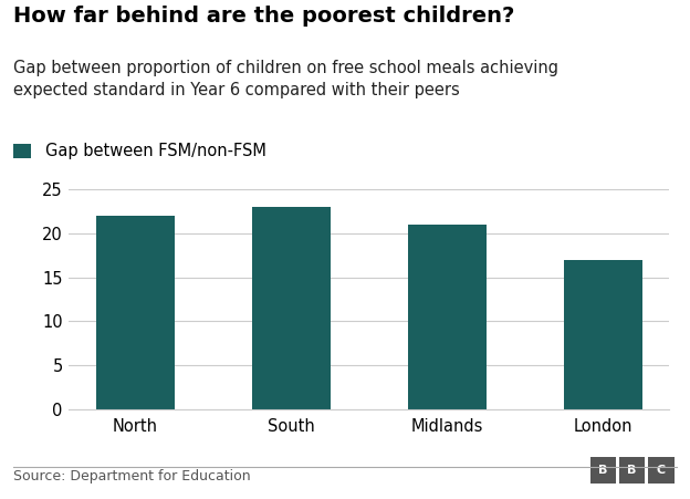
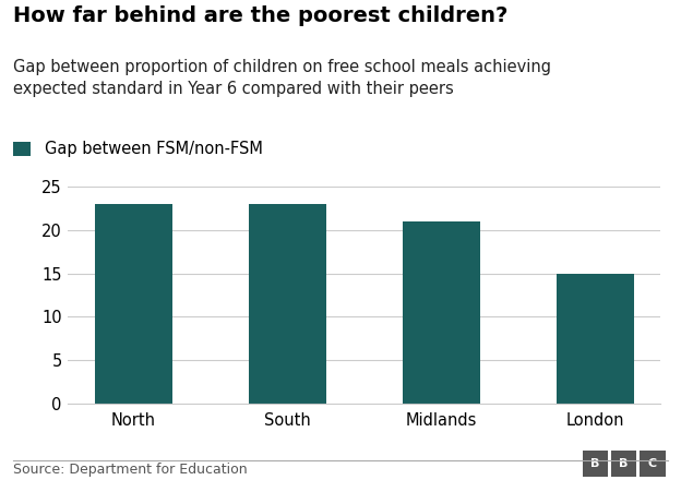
North: 22 -> 23
London: 17 -> 15
